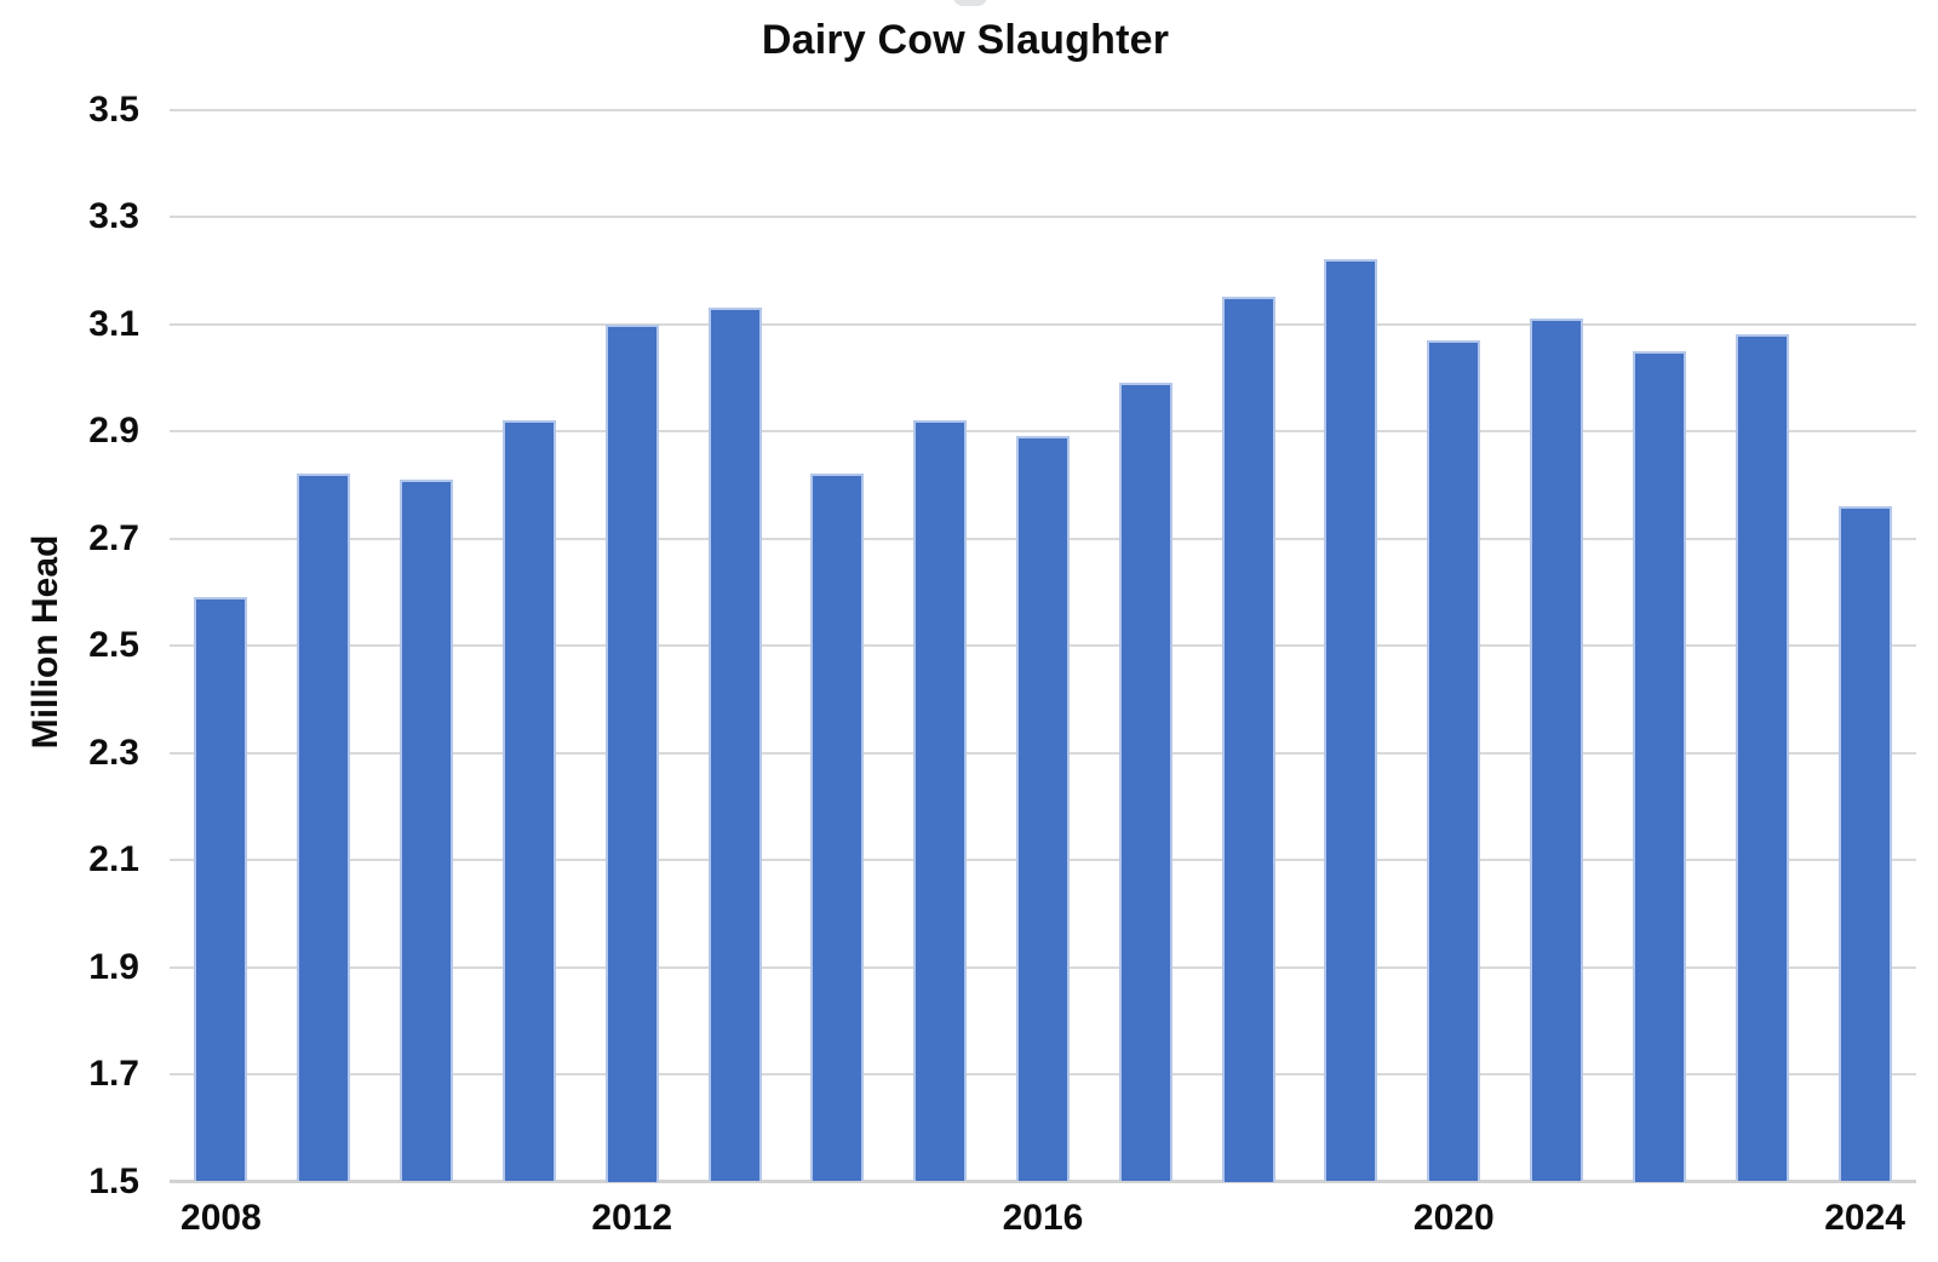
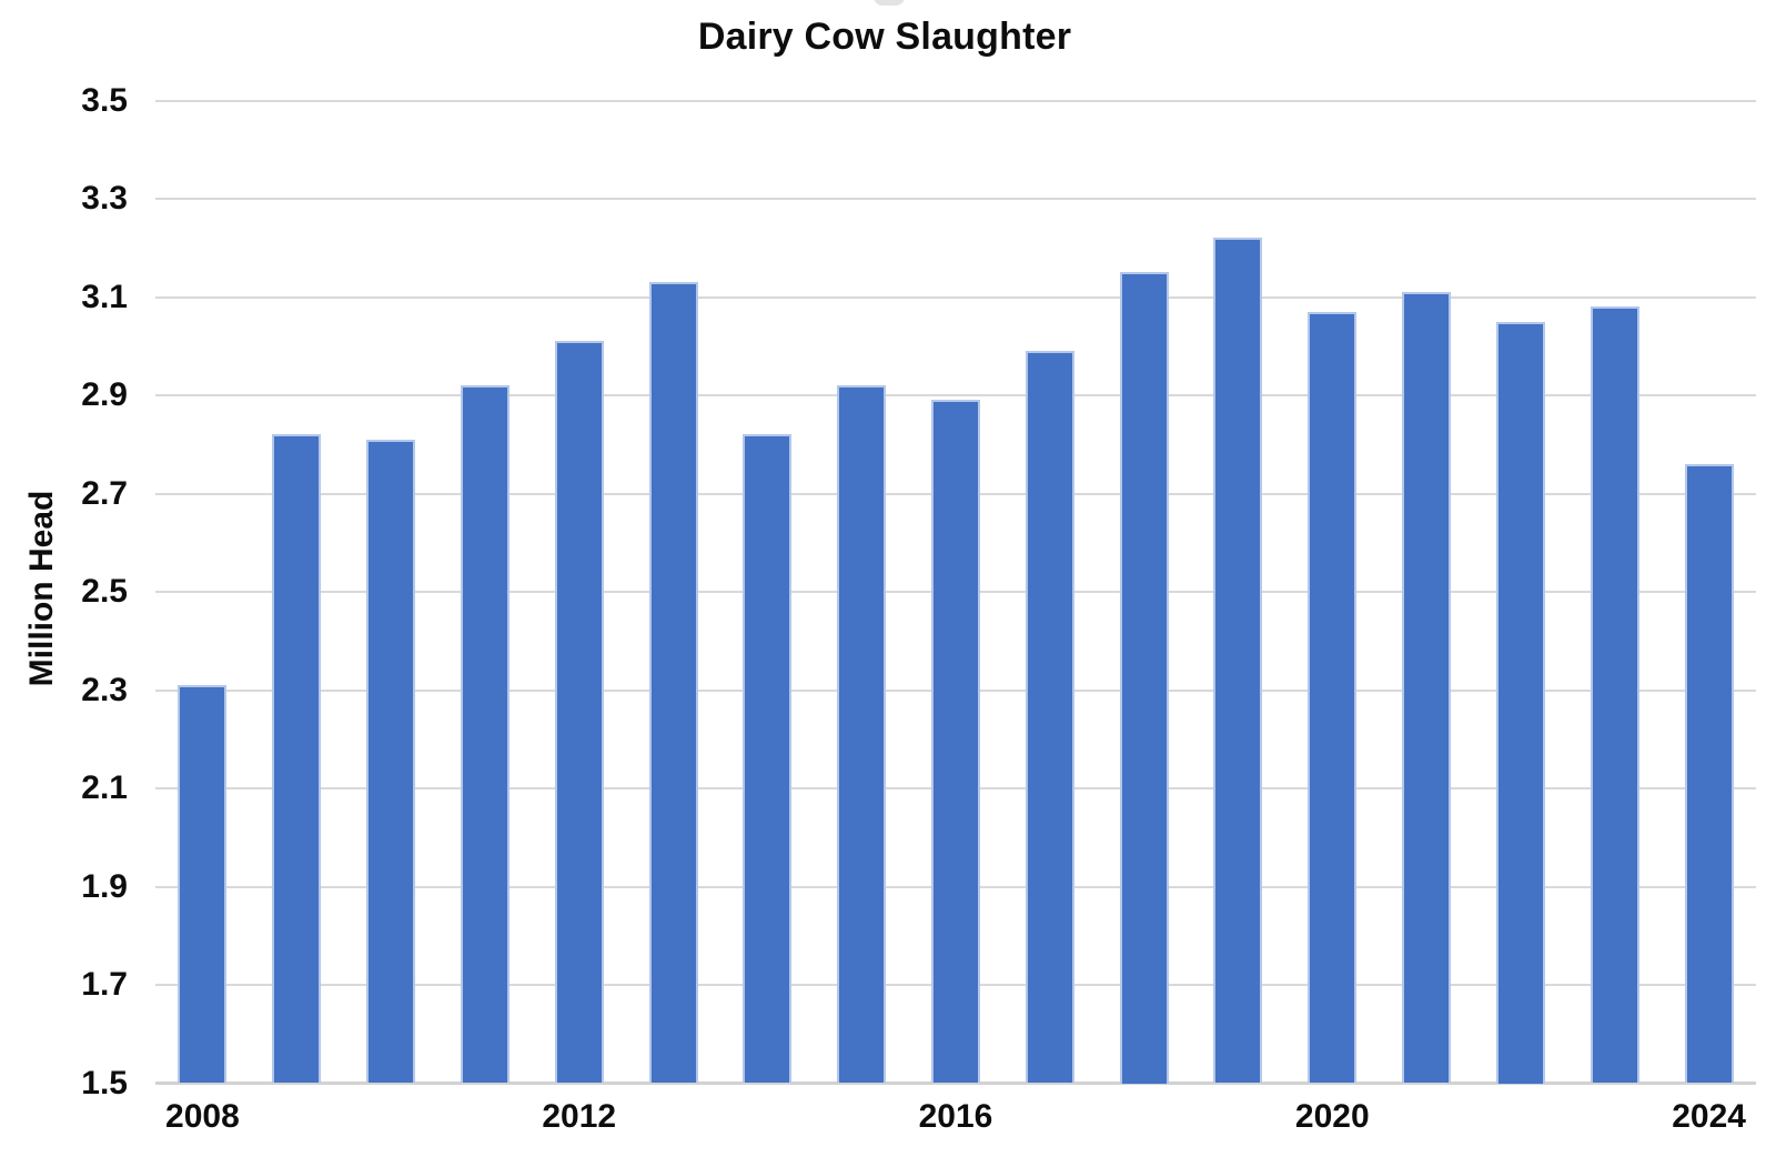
2008: 2.59 -> 2.31
2012: 3.10 -> 3.01
